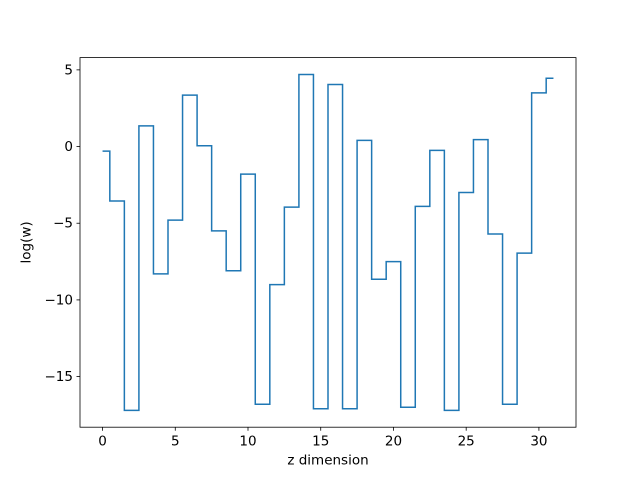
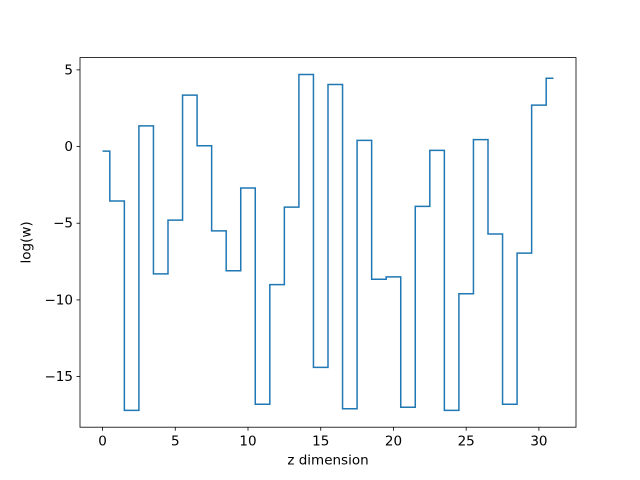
10: -1.8 -> -2.7
15: -17.1 -> -14.4
20: -7.5 -> -8.5
25: -3.0 -> -9.6
30: 3.5 -> 2.7
